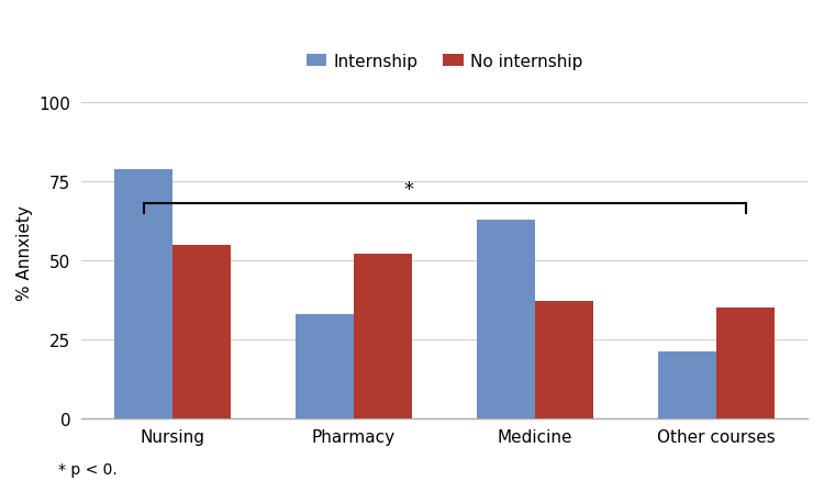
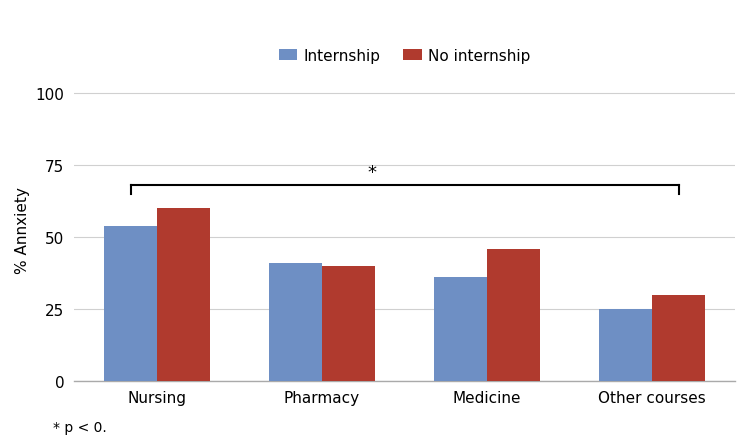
Internship/Nursing: 79 -> 54
No internship/Nursing: 55 -> 60
Internship/Pharmacy: 33 -> 41
No internship/Pharmacy: 52 -> 40
Internship/Medicine: 63 -> 36
No internship/Medicine: 37 -> 46
Internship/Other courses: 21 -> 25
No internship/Other courses: 35 -> 30
